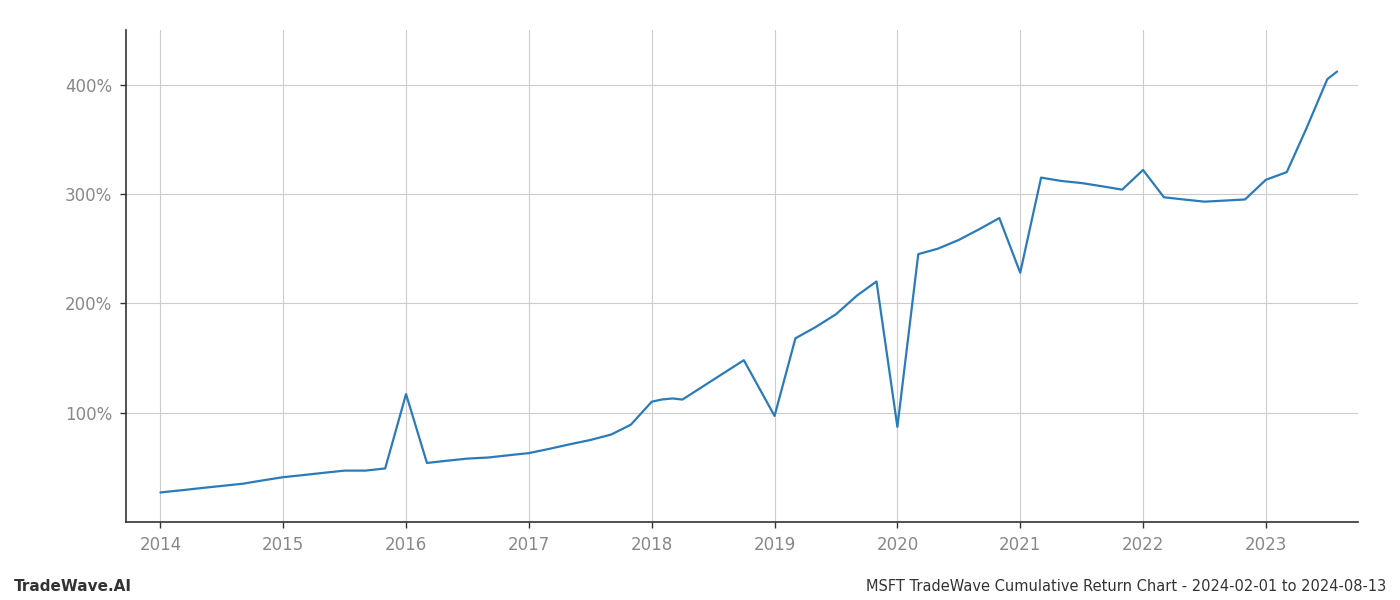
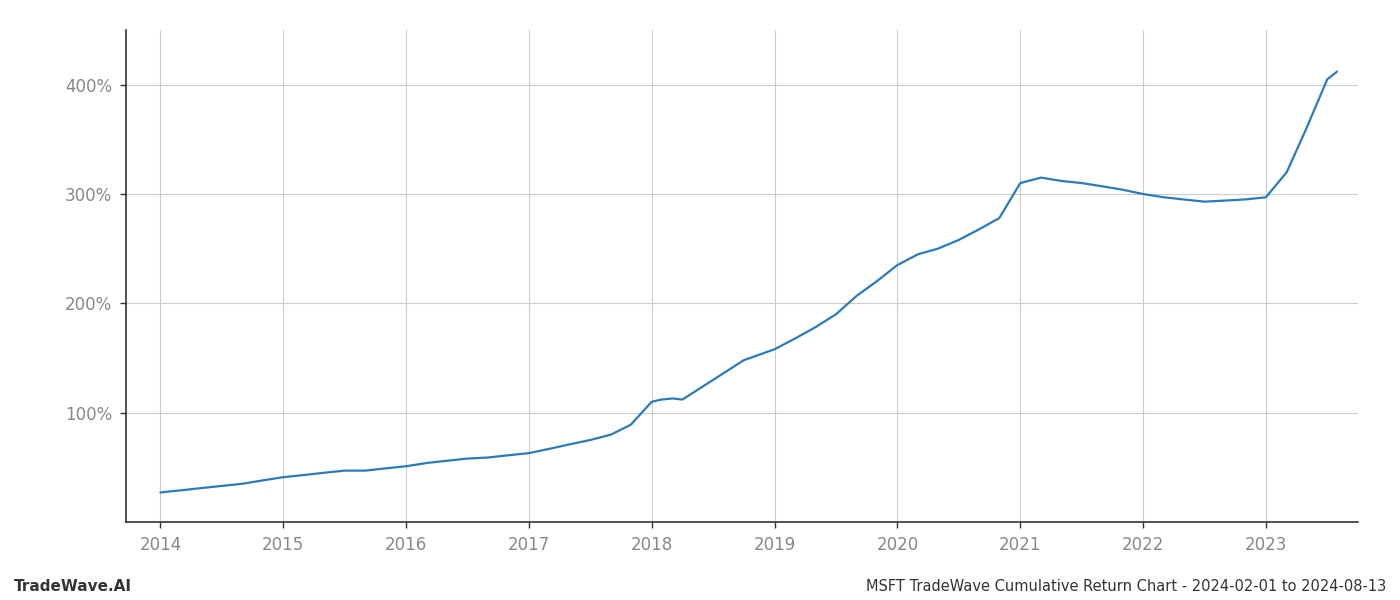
2016: 117% -> 51%
2019: 97% -> 158%
2020: 87% -> 235%
2021: 228% -> 310%
2022: 322% -> 300%
2023: 313% -> 297%
